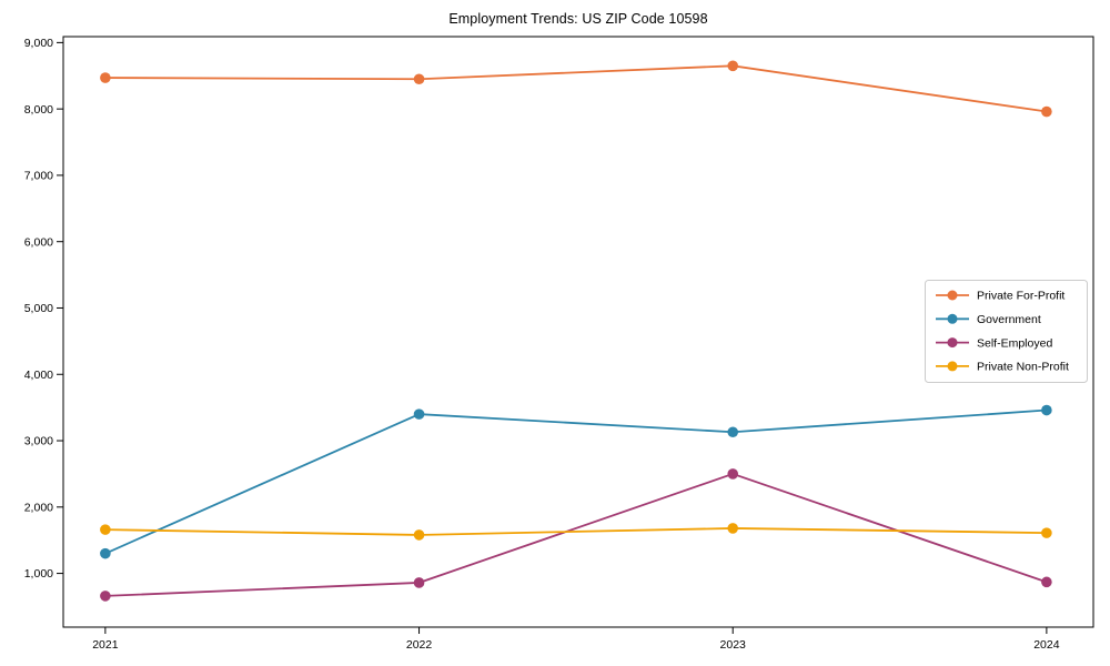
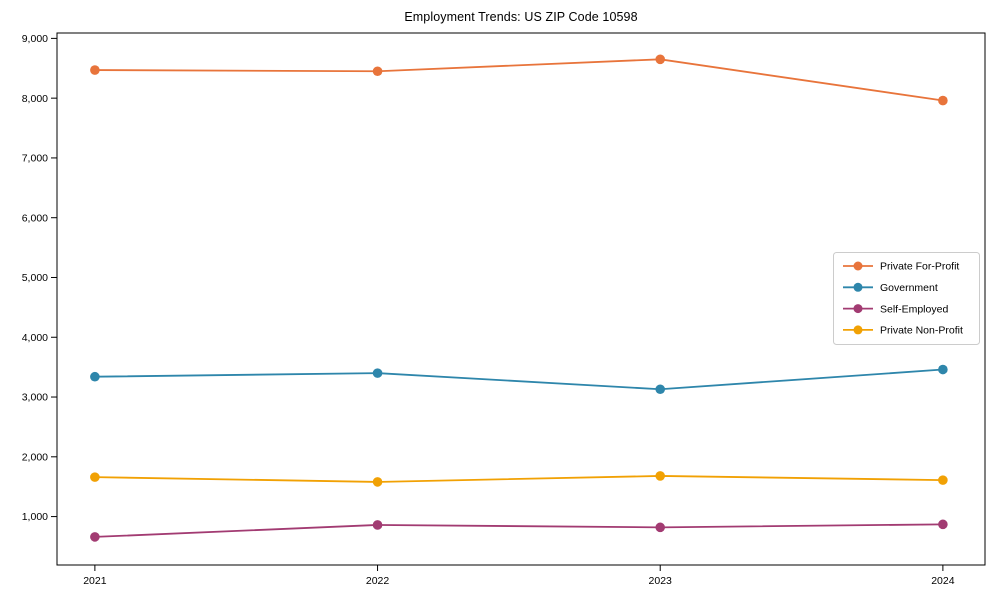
Government/2021: 1300 -> 3300
Self-Employed/2023: 2500 -> 800
